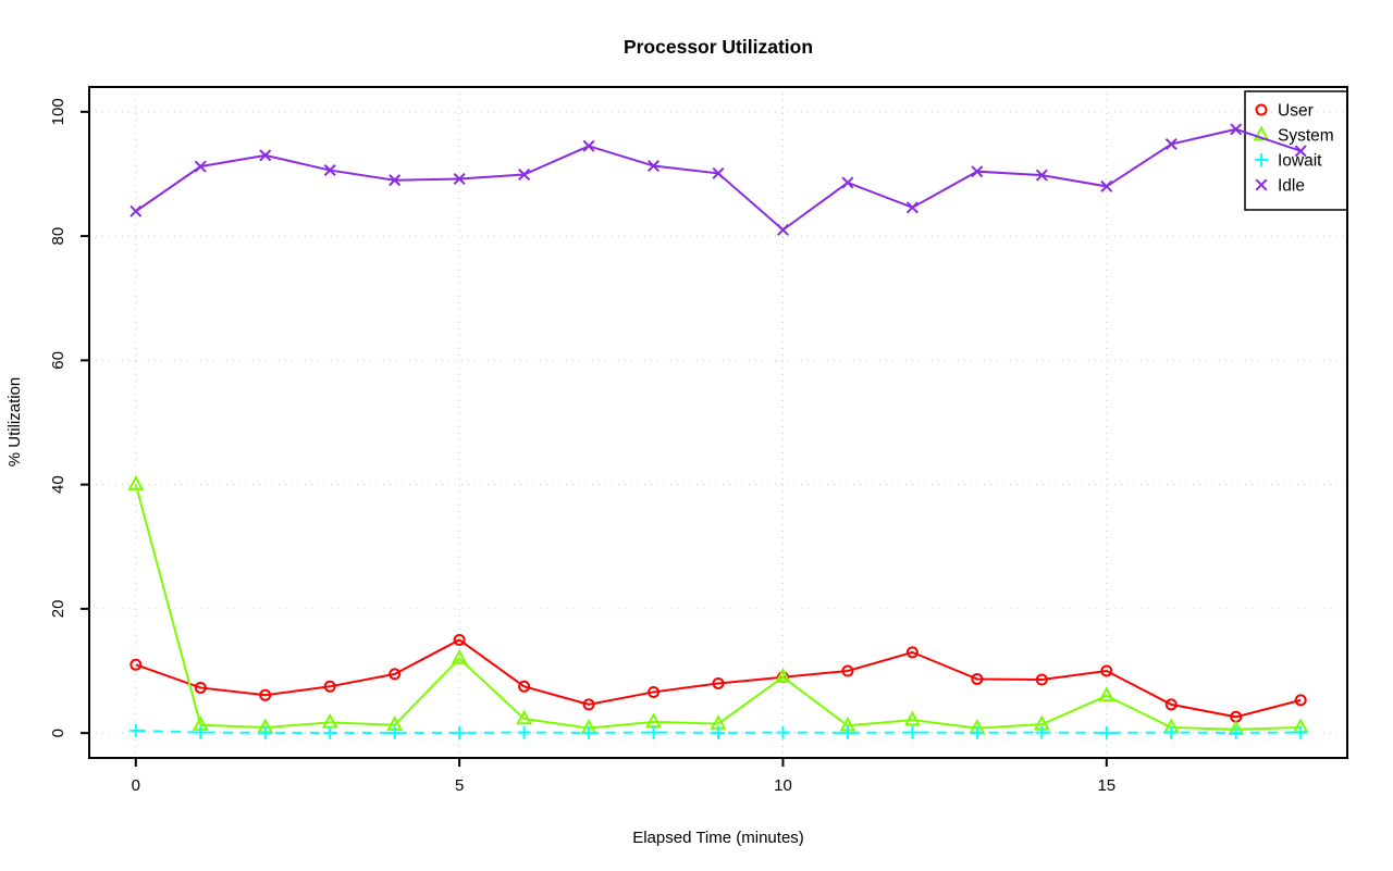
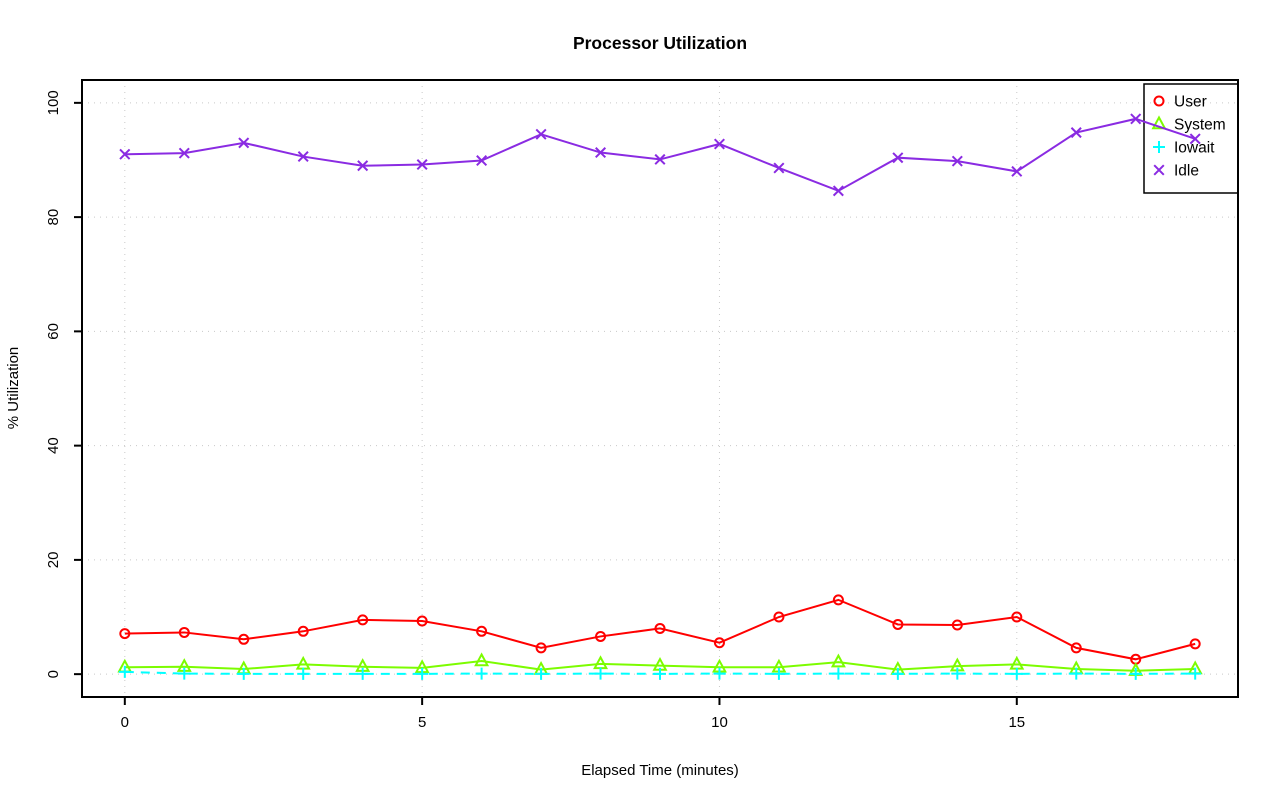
User/0: 11 -> 7
System/0: 40 -> 1
Idle/0: 84 -> 91
User/5: 15 -> 9
System/5: 12 -> 1
User/10: 9 -> 6
System/10: 9 -> 1
Idle/10: 81 -> 93
System/15: 6 -> 2
